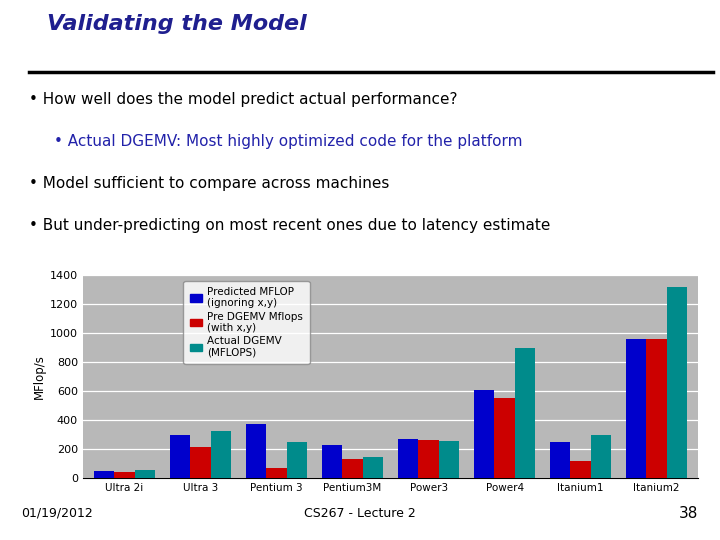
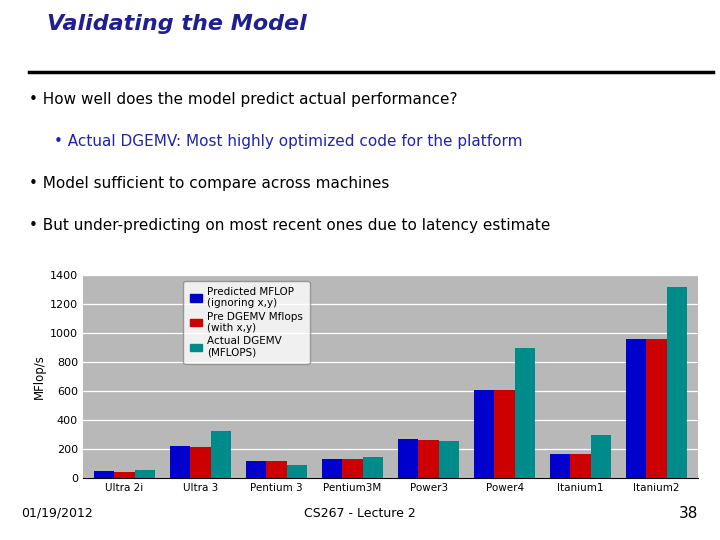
Predicted MFLOP (ignoring x,y)/Ultra 3: 300 -> 220
Predicted MFLOP (ignoring x,y)/Pentium 3: 370 -> 120
Pre DGEMV Mflops (with x,y)/Pentium 3: 70 -> 120
Actual DGEMV (MFLOPS)/Pentium 3: 250 -> 90
Predicted MFLOP (ignoring x,y)/Pentium3M: 230 -> 130
Pre DGEMV Mflops (with x,y)/Power4: 550 -> 600
Predicted MFLOP (ignoring x,y)/Itanium1: 250 -> 160
Pre DGEMV Mflops (with x,y)/Itanium1: 120 -> 160
